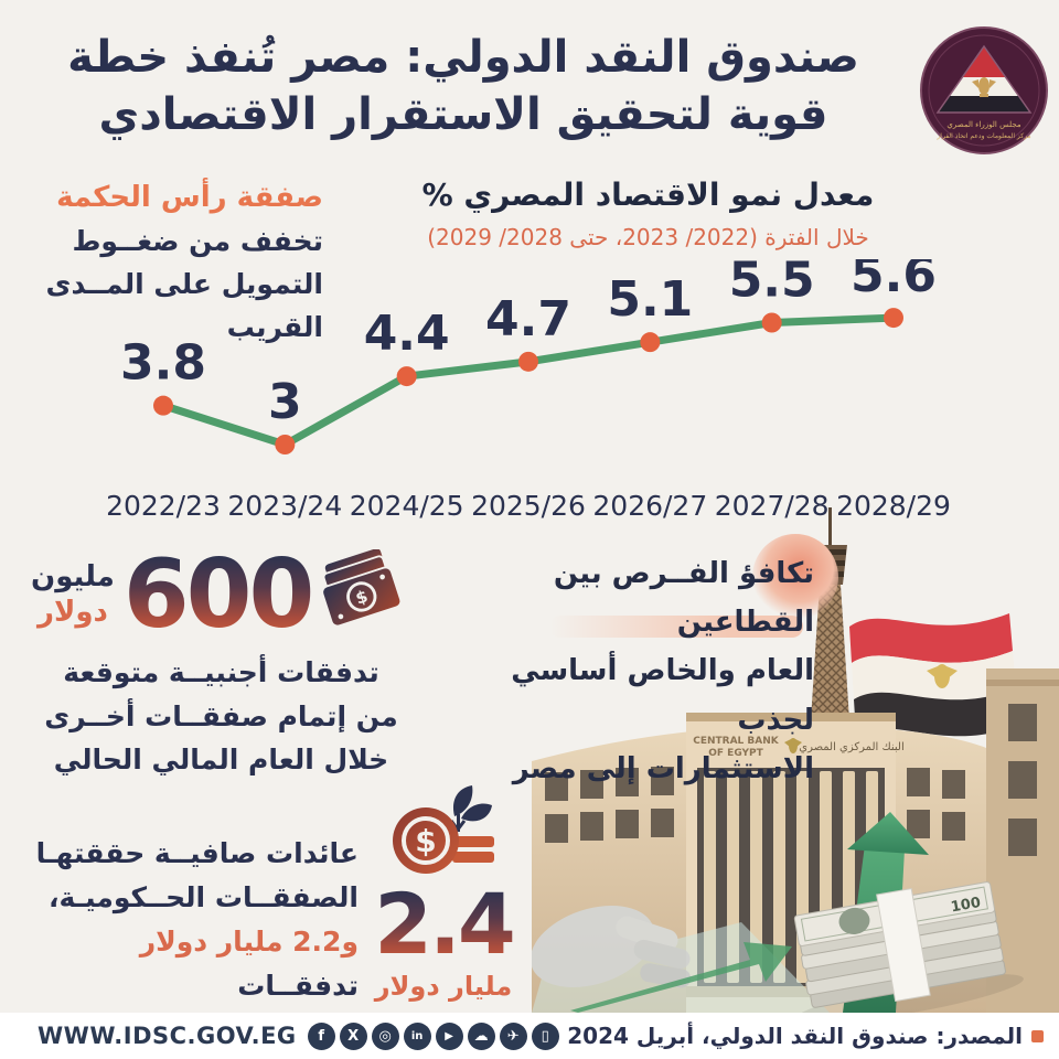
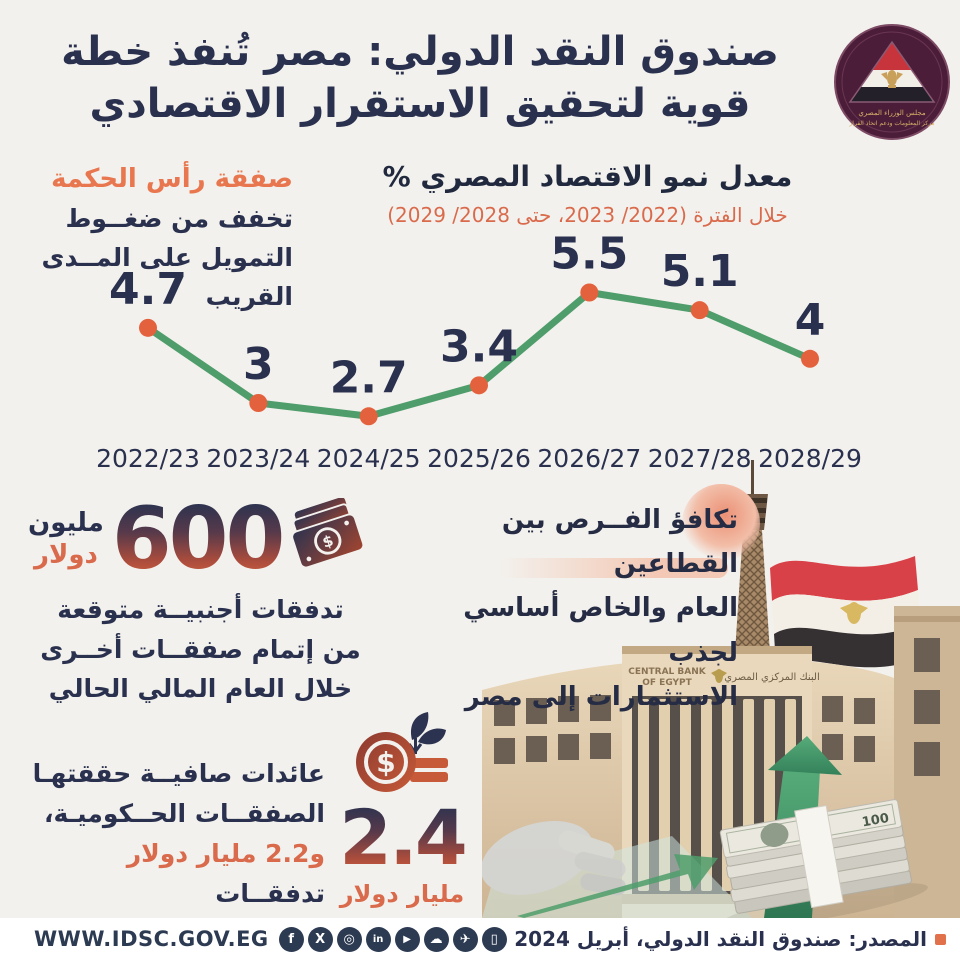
2022/23: 3.8 -> 4.7
2024/25: 4.4 -> 2.7
2025/26: 4.7 -> 3.4
2026/27: 5.1 -> 5.5
2027/28: 5.5 -> 5.1
2028/29: 5.6 -> 4
